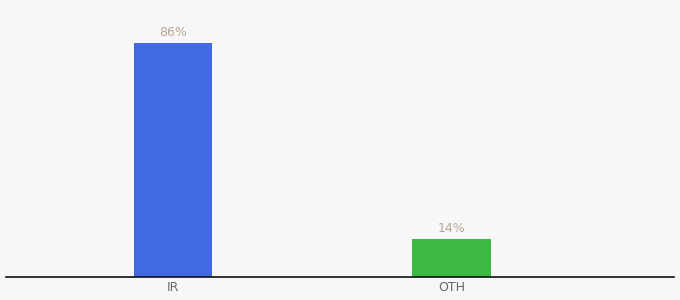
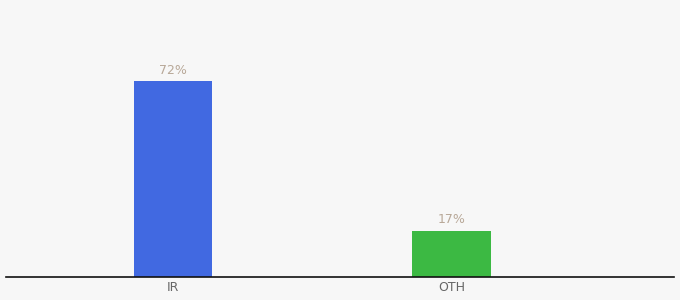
IR: 86% -> 72%
OTH: 14% -> 17%
